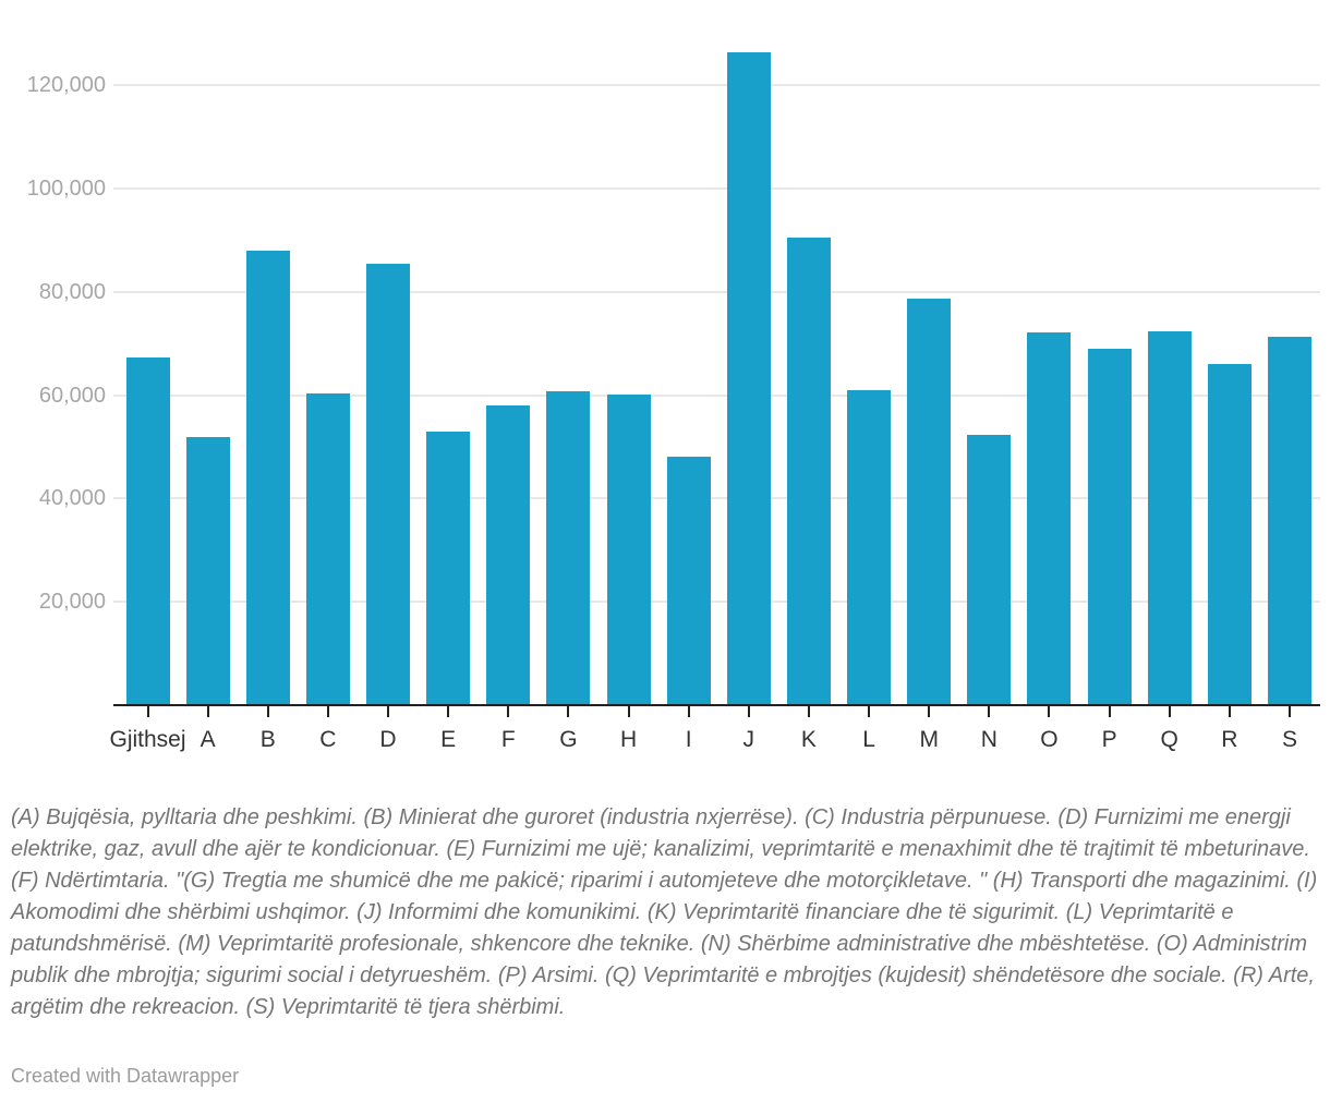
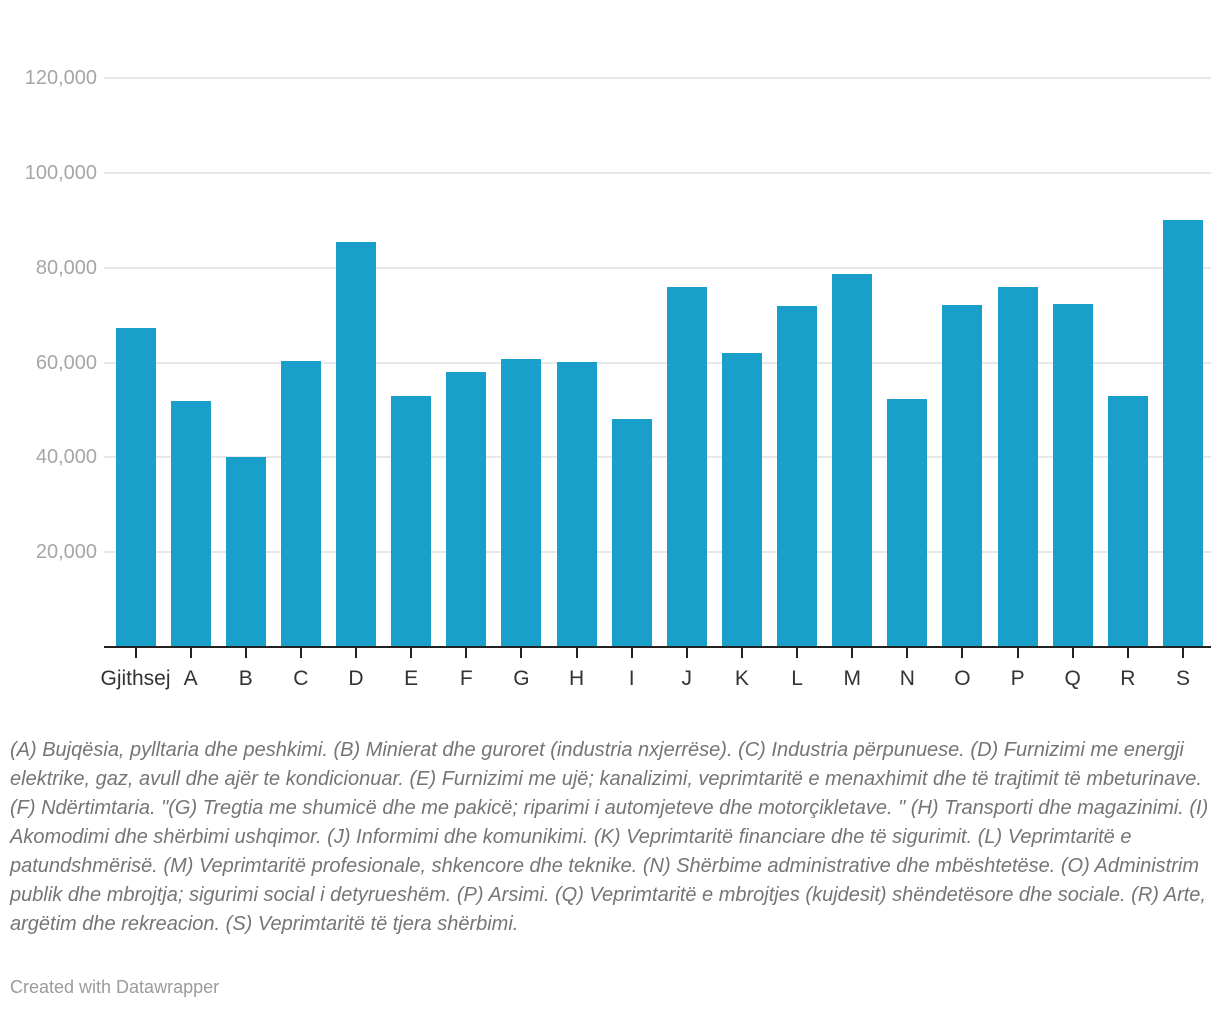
B: 88000 -> 40000
J: 126000 -> 76000
K: 91000 -> 62000
L: 61000 -> 72000
P: 69000 -> 76000
R: 66000 -> 53000
S: 71000 -> 90000
